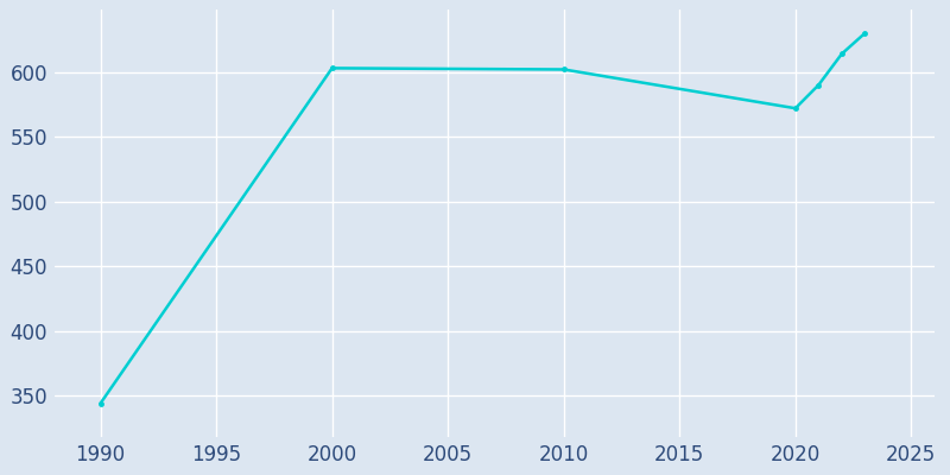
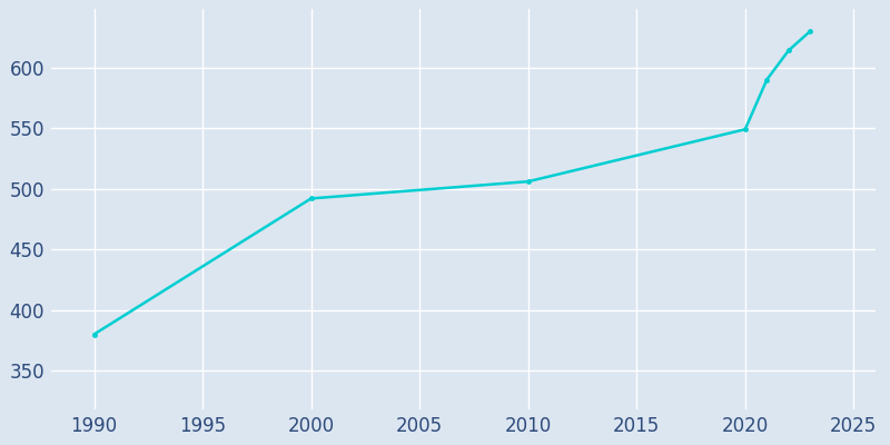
1990: 344 -> 380
2000: 603 -> 492
2010: 602 -> 506
2020: 572 -> 549
